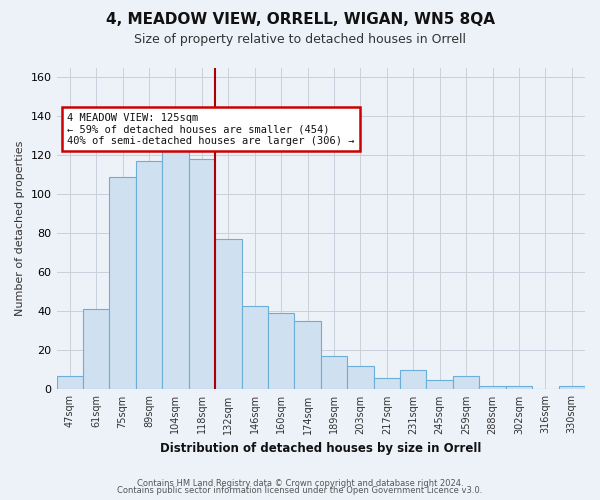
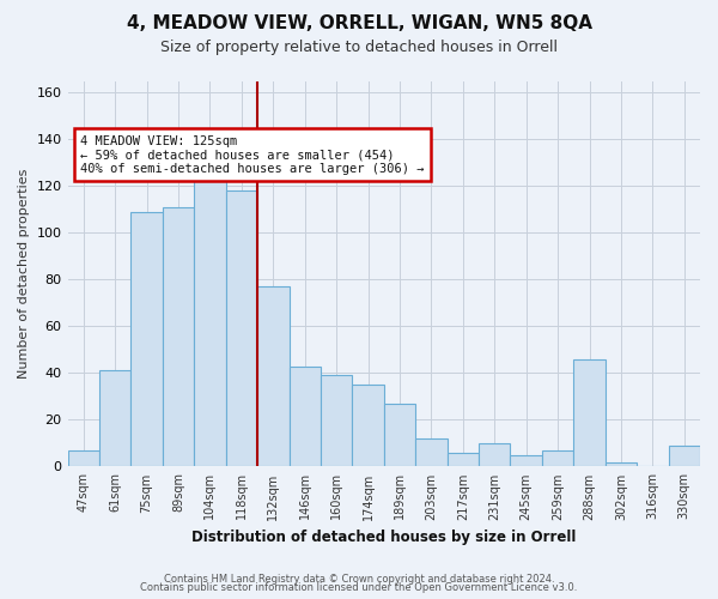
89sqm: 117 -> 111
189sqm: 17 -> 27
288sqm: 2 -> 46
330sqm: 2 -> 9
